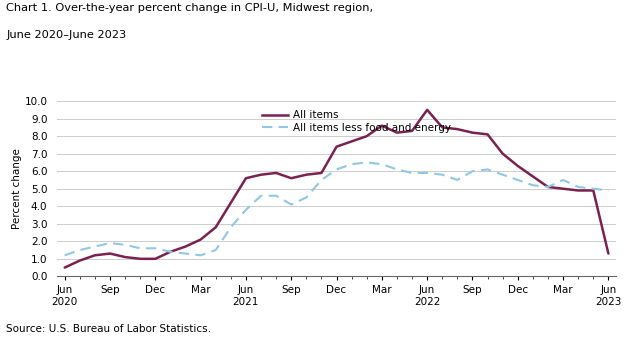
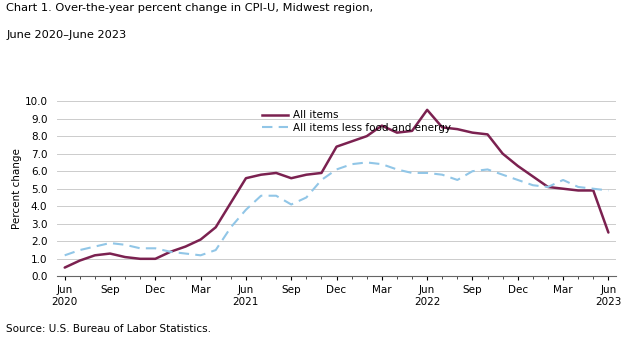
All items/Jun 2023: 1.3 -> 2.5
